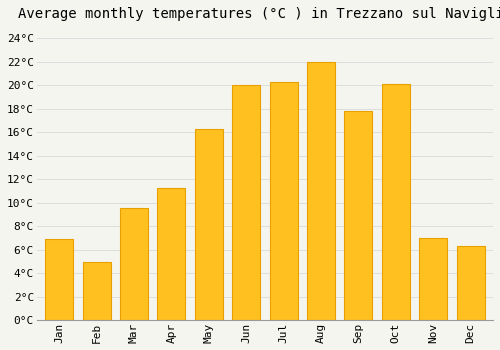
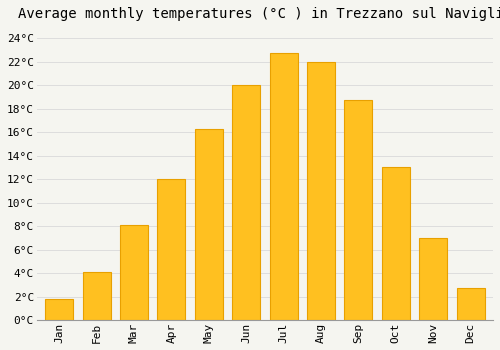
Jan: 6.9°C -> 1.8°C
Feb: 4.9°C -> 4.1°C
Mar: 9.5°C -> 8.1°C
Apr: 11.2°C -> 12.0°C
Jul: 20.3°C -> 22.7°C
Sep: 17.8°C -> 18.7°C
Oct: 20.1°C -> 13.0°C
Dec: 6.3°C -> 2.7°C
